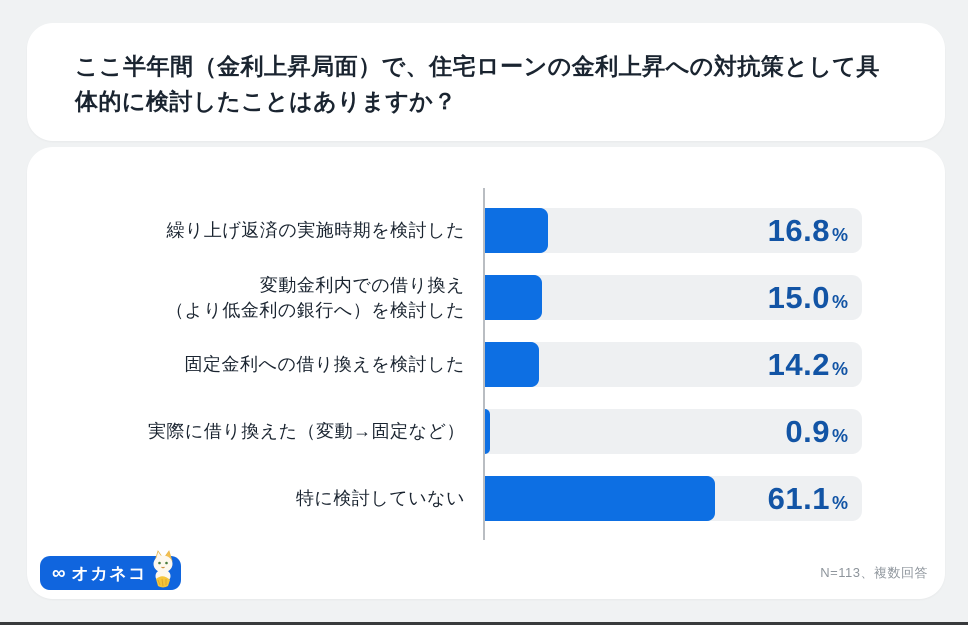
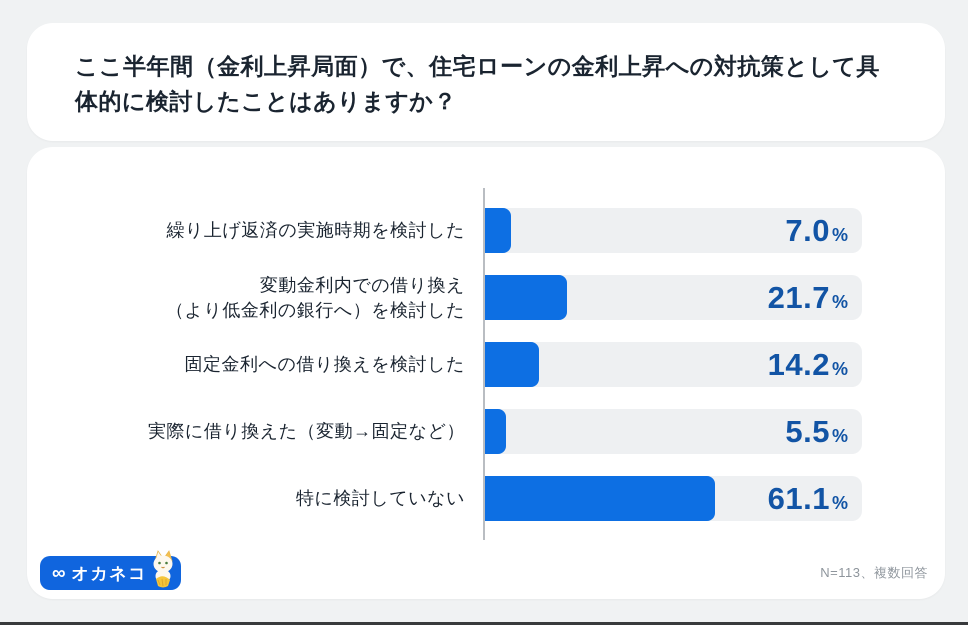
繰り上げ返済の実施時期を検討した: 16.8 -> 7.0
変動金利内での借り換え （より低金利の銀行へ）を検討した: 15.0 -> 21.7
実際に借り換えた（変動→固定など）: 0.9 -> 5.5
